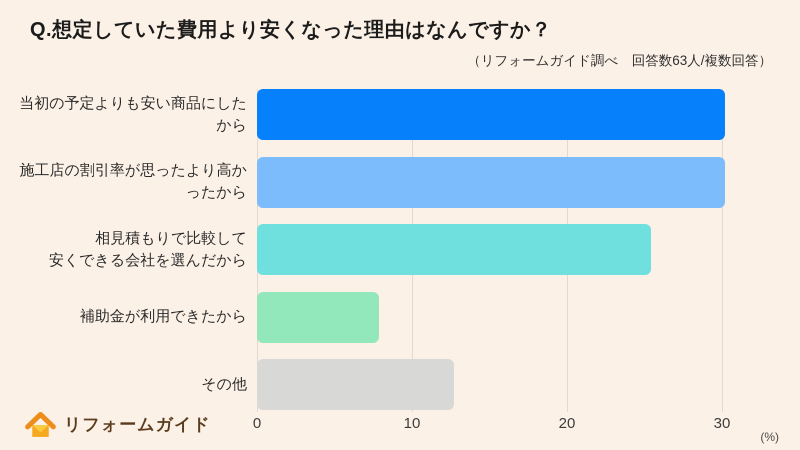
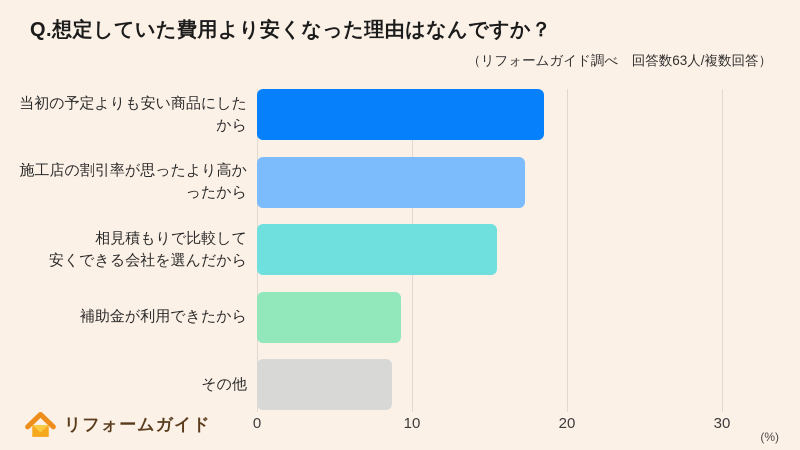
当初の予定よりも安い商品にしたから: 30.2 -> 18.5
施工店の割引率が思ったより高かったから: 30.2 -> 17.3
相見積もりで比較して 安くできる会社を選んだから: 25.4 -> 15.5
補助金が利用できたから: 7.9 -> 9.3
その他: 12.7 -> 8.7
